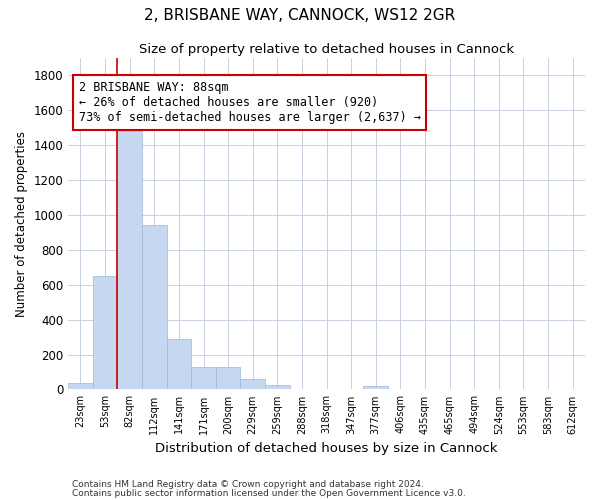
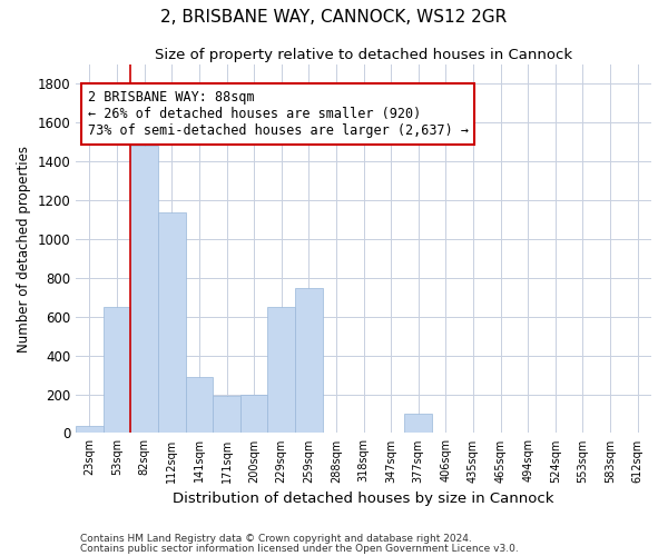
112sqm: 940 -> 1140
171sqm: 130 -> 190
200sqm: 130 -> 200
229sqm: 60 -> 650
259sqm: 20 -> 750
377sqm: 20 -> 100
